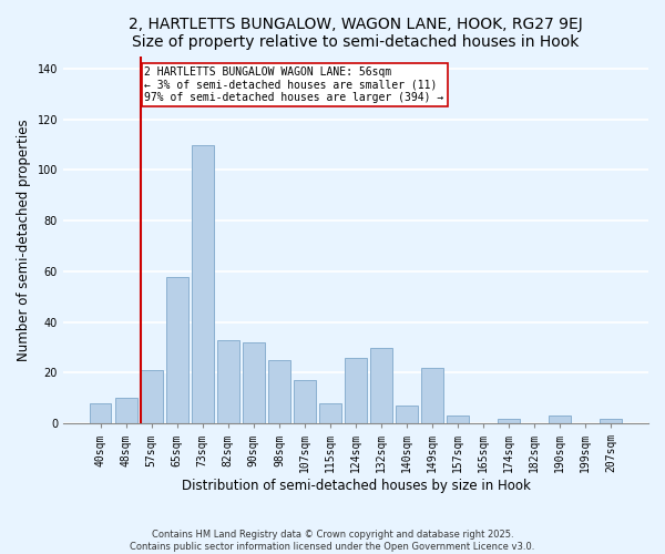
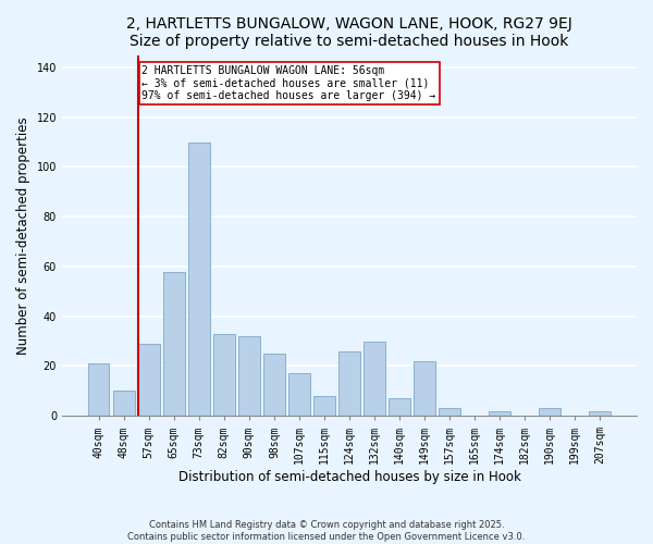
40sqm: 8 -> 21
57sqm: 21 -> 29
